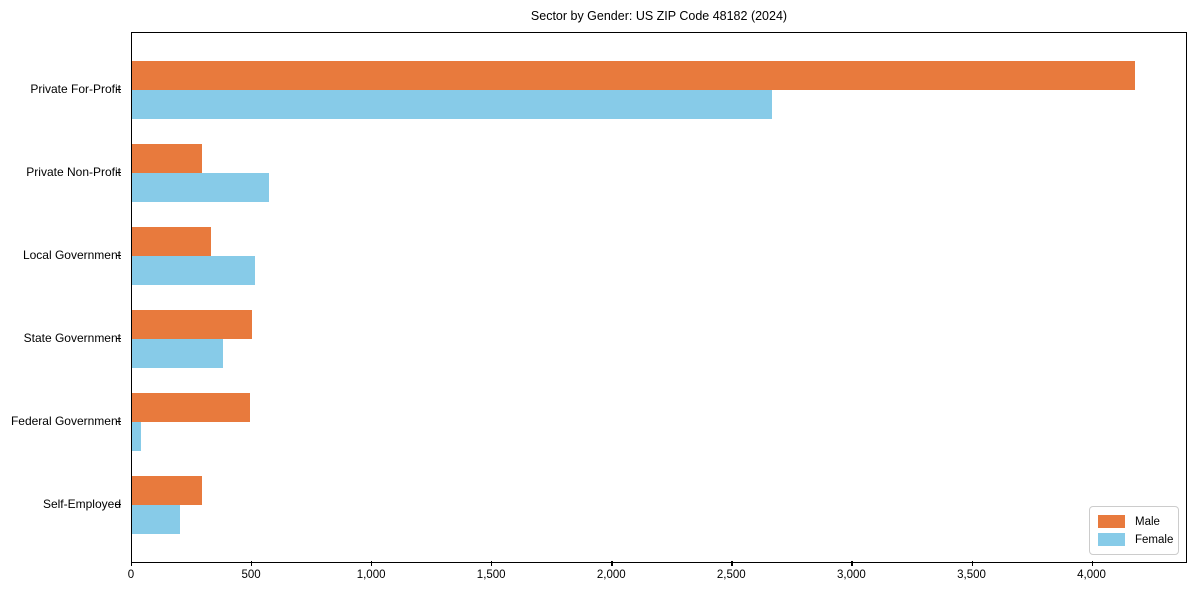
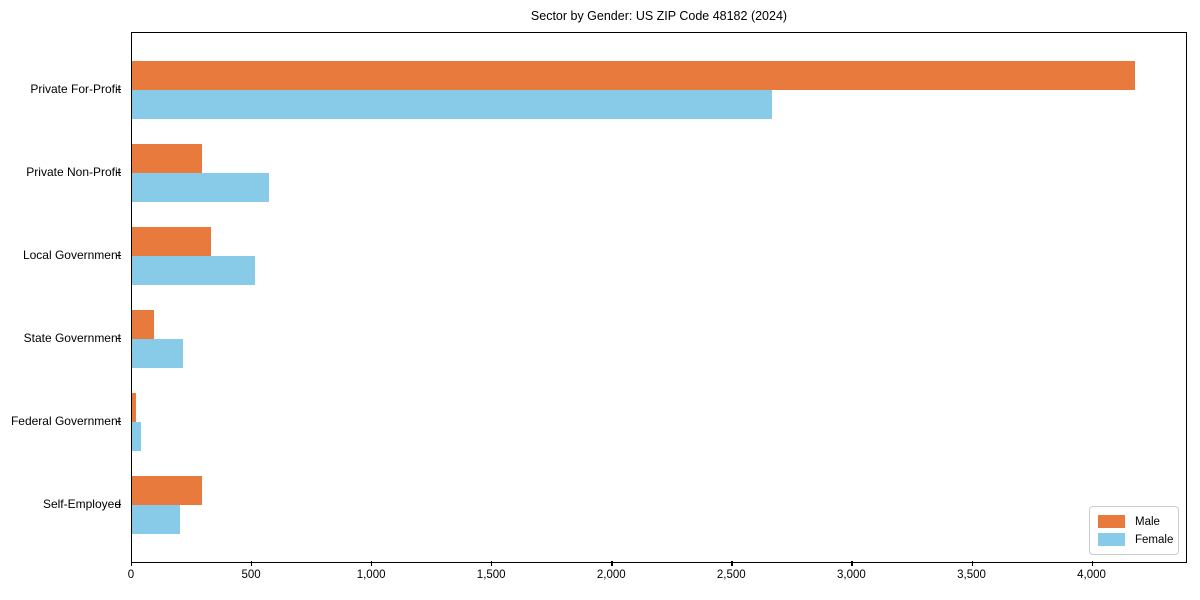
Male/State Government: 500 -> 90
Female/State Government: 380 -> 210
Male/Federal Government: 490 -> 20
